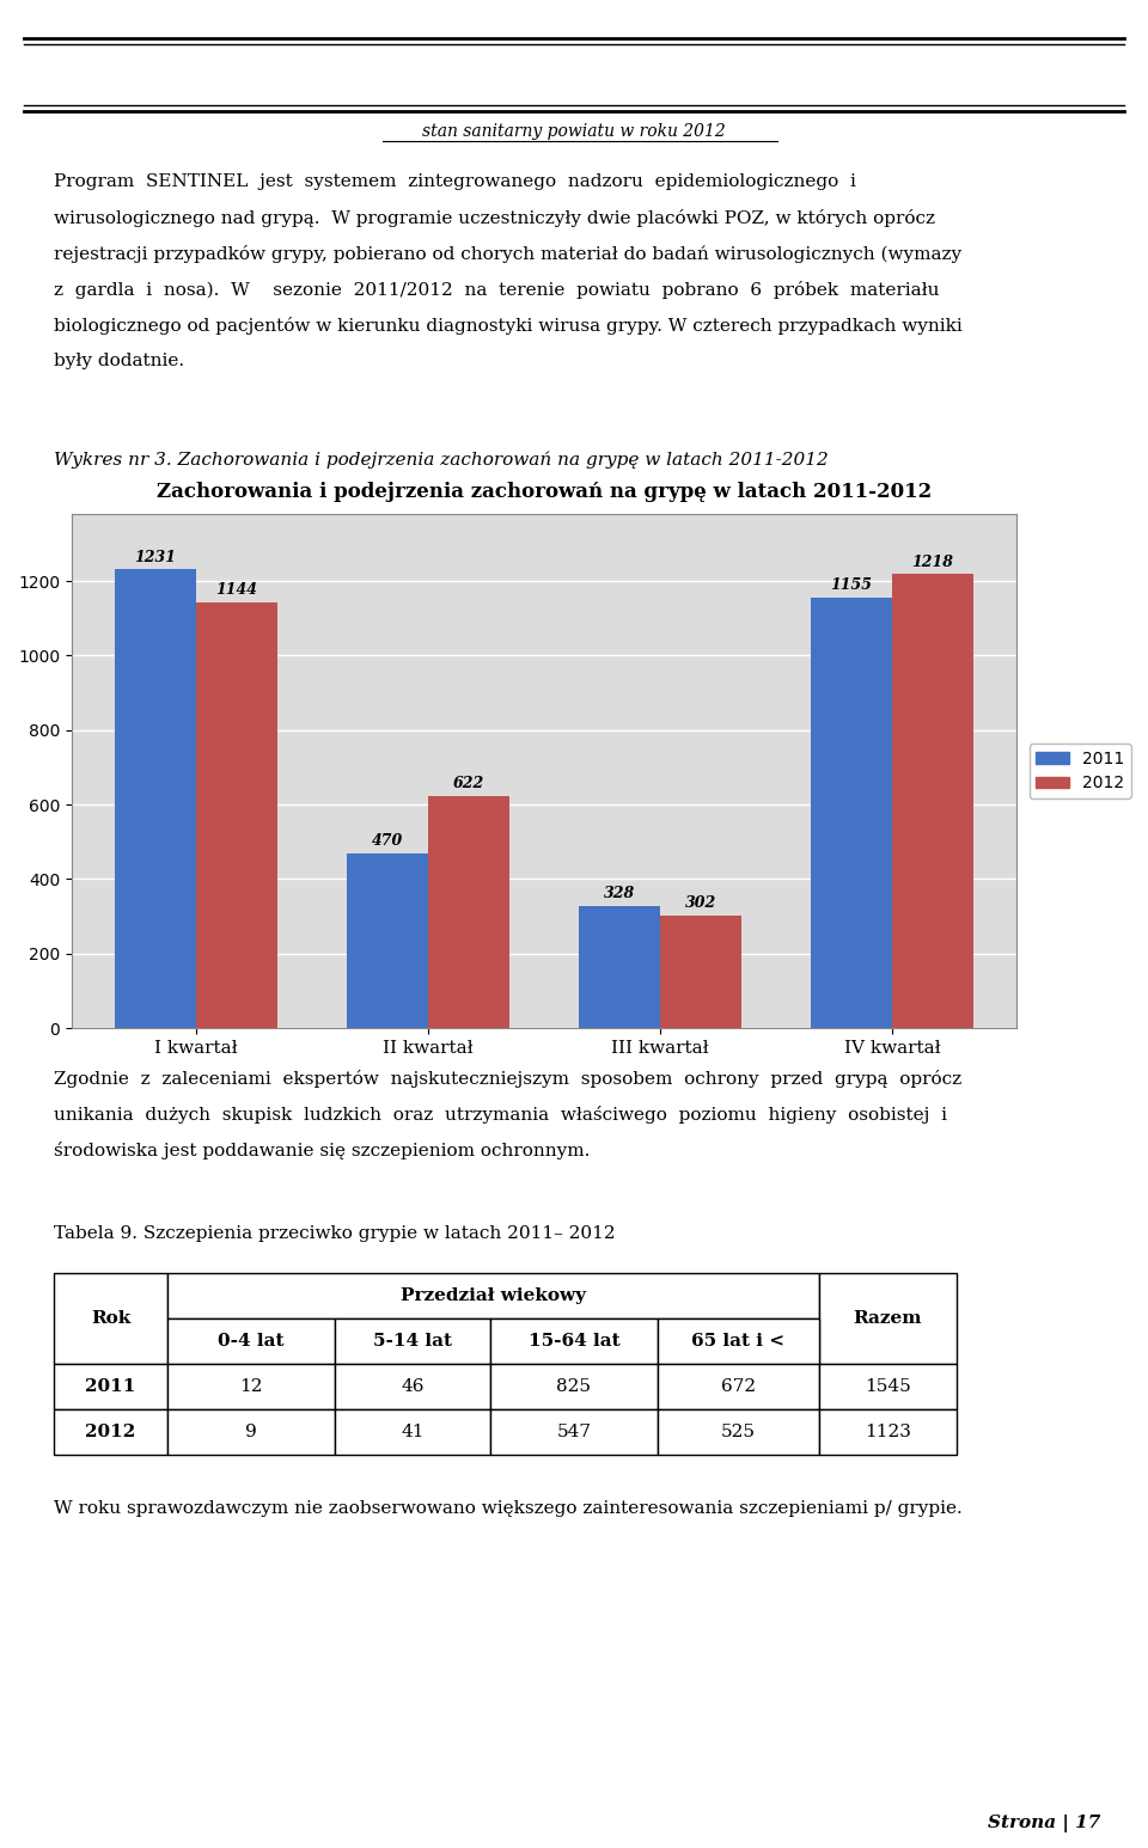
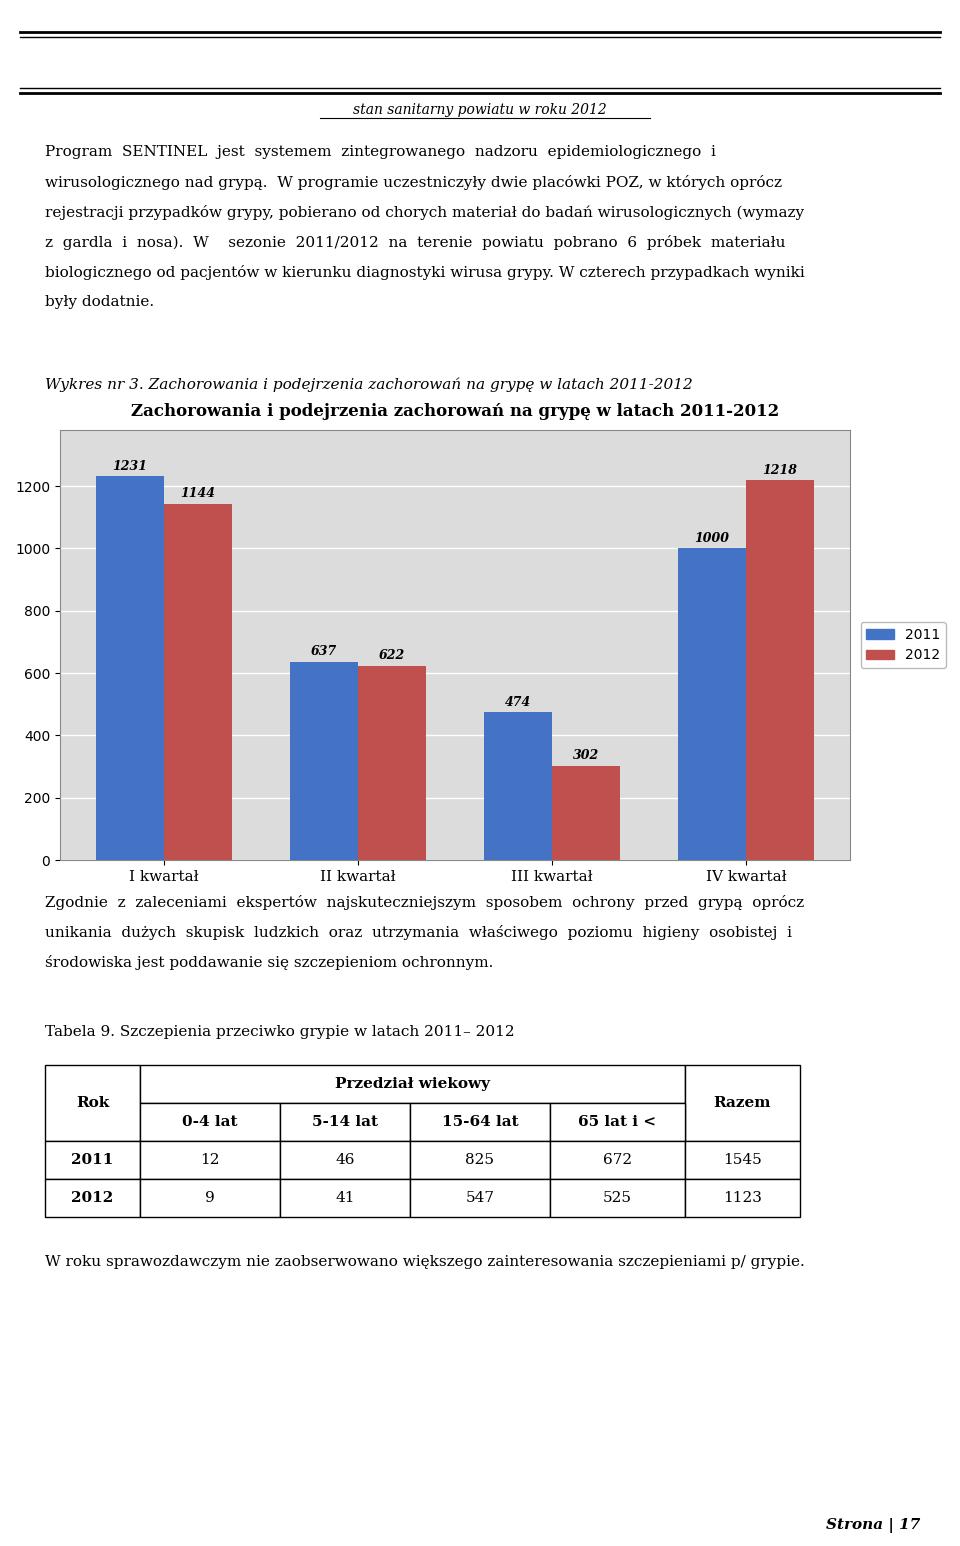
2011/II kwartał: 470 -> 637
2011/III kwartał: 328 -> 474
2011/IV kwartał: 1155 -> 1000
